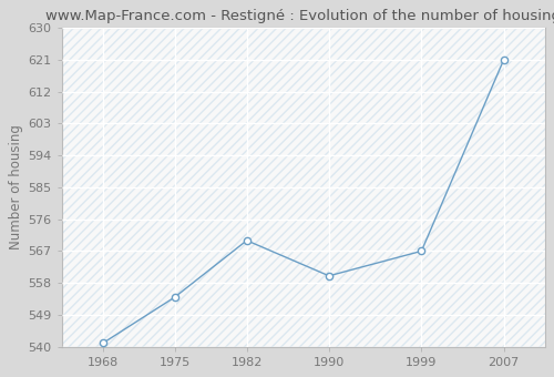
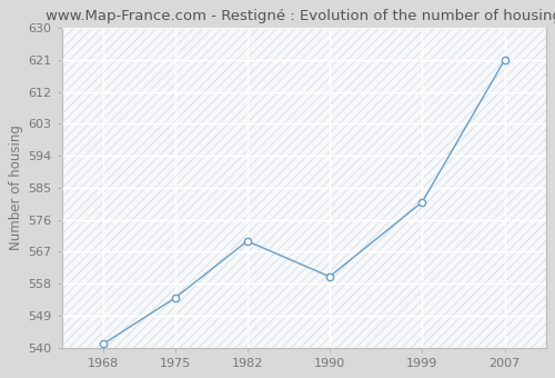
1999: 567 -> 581
